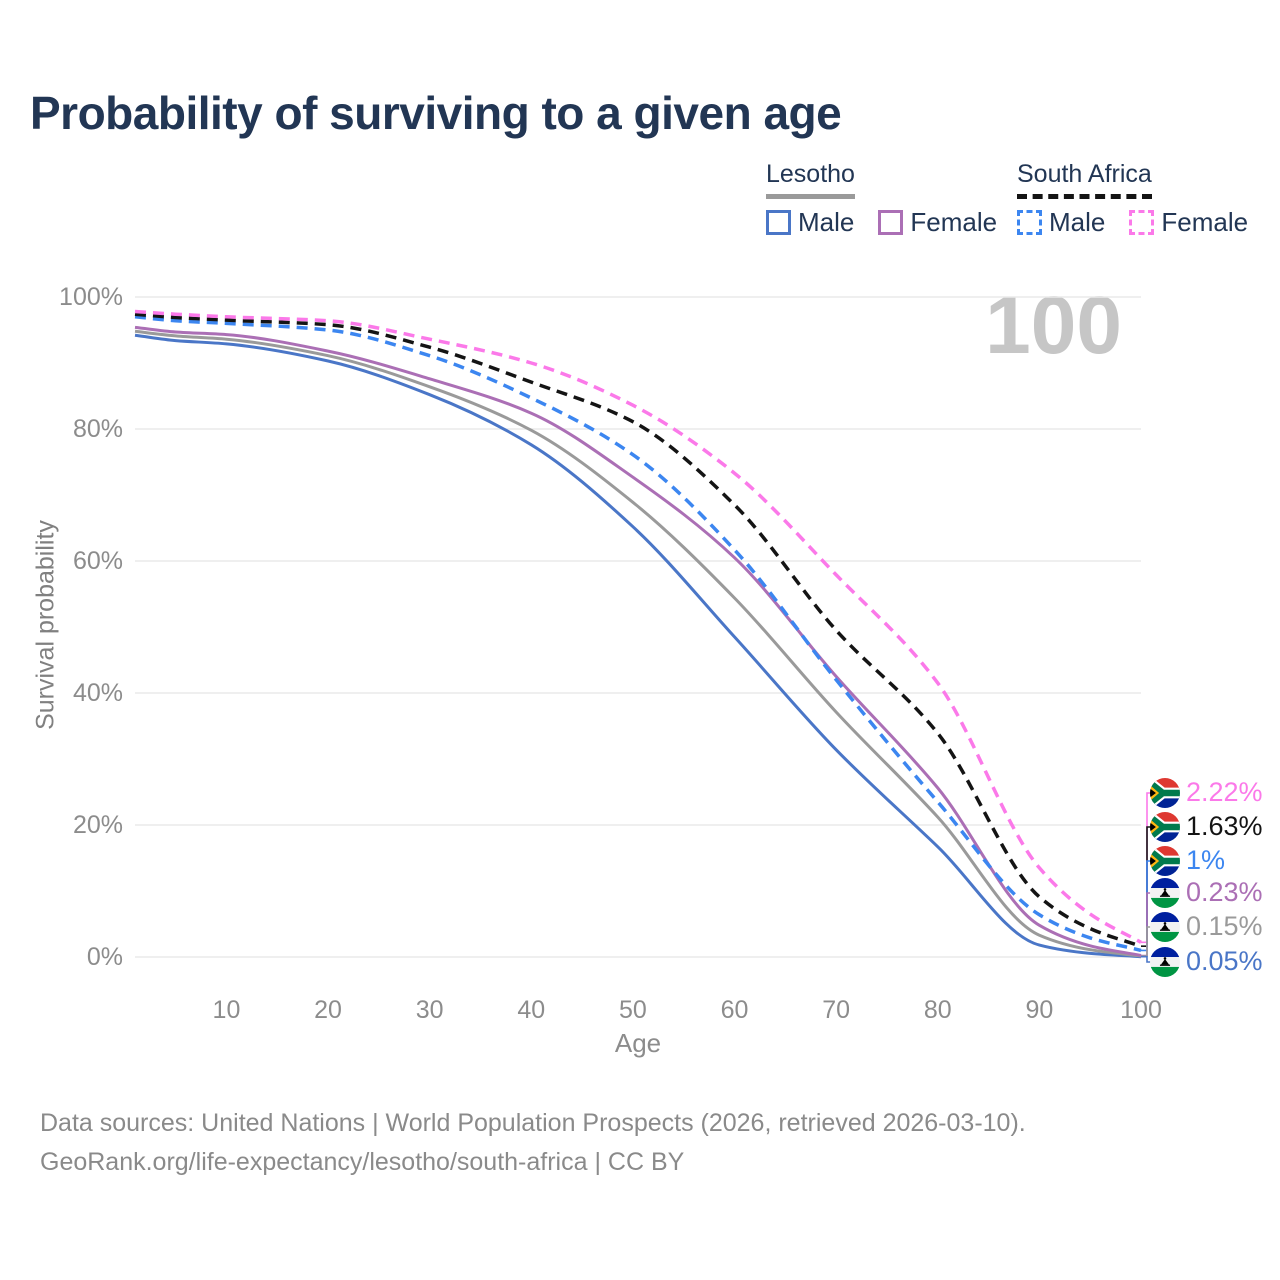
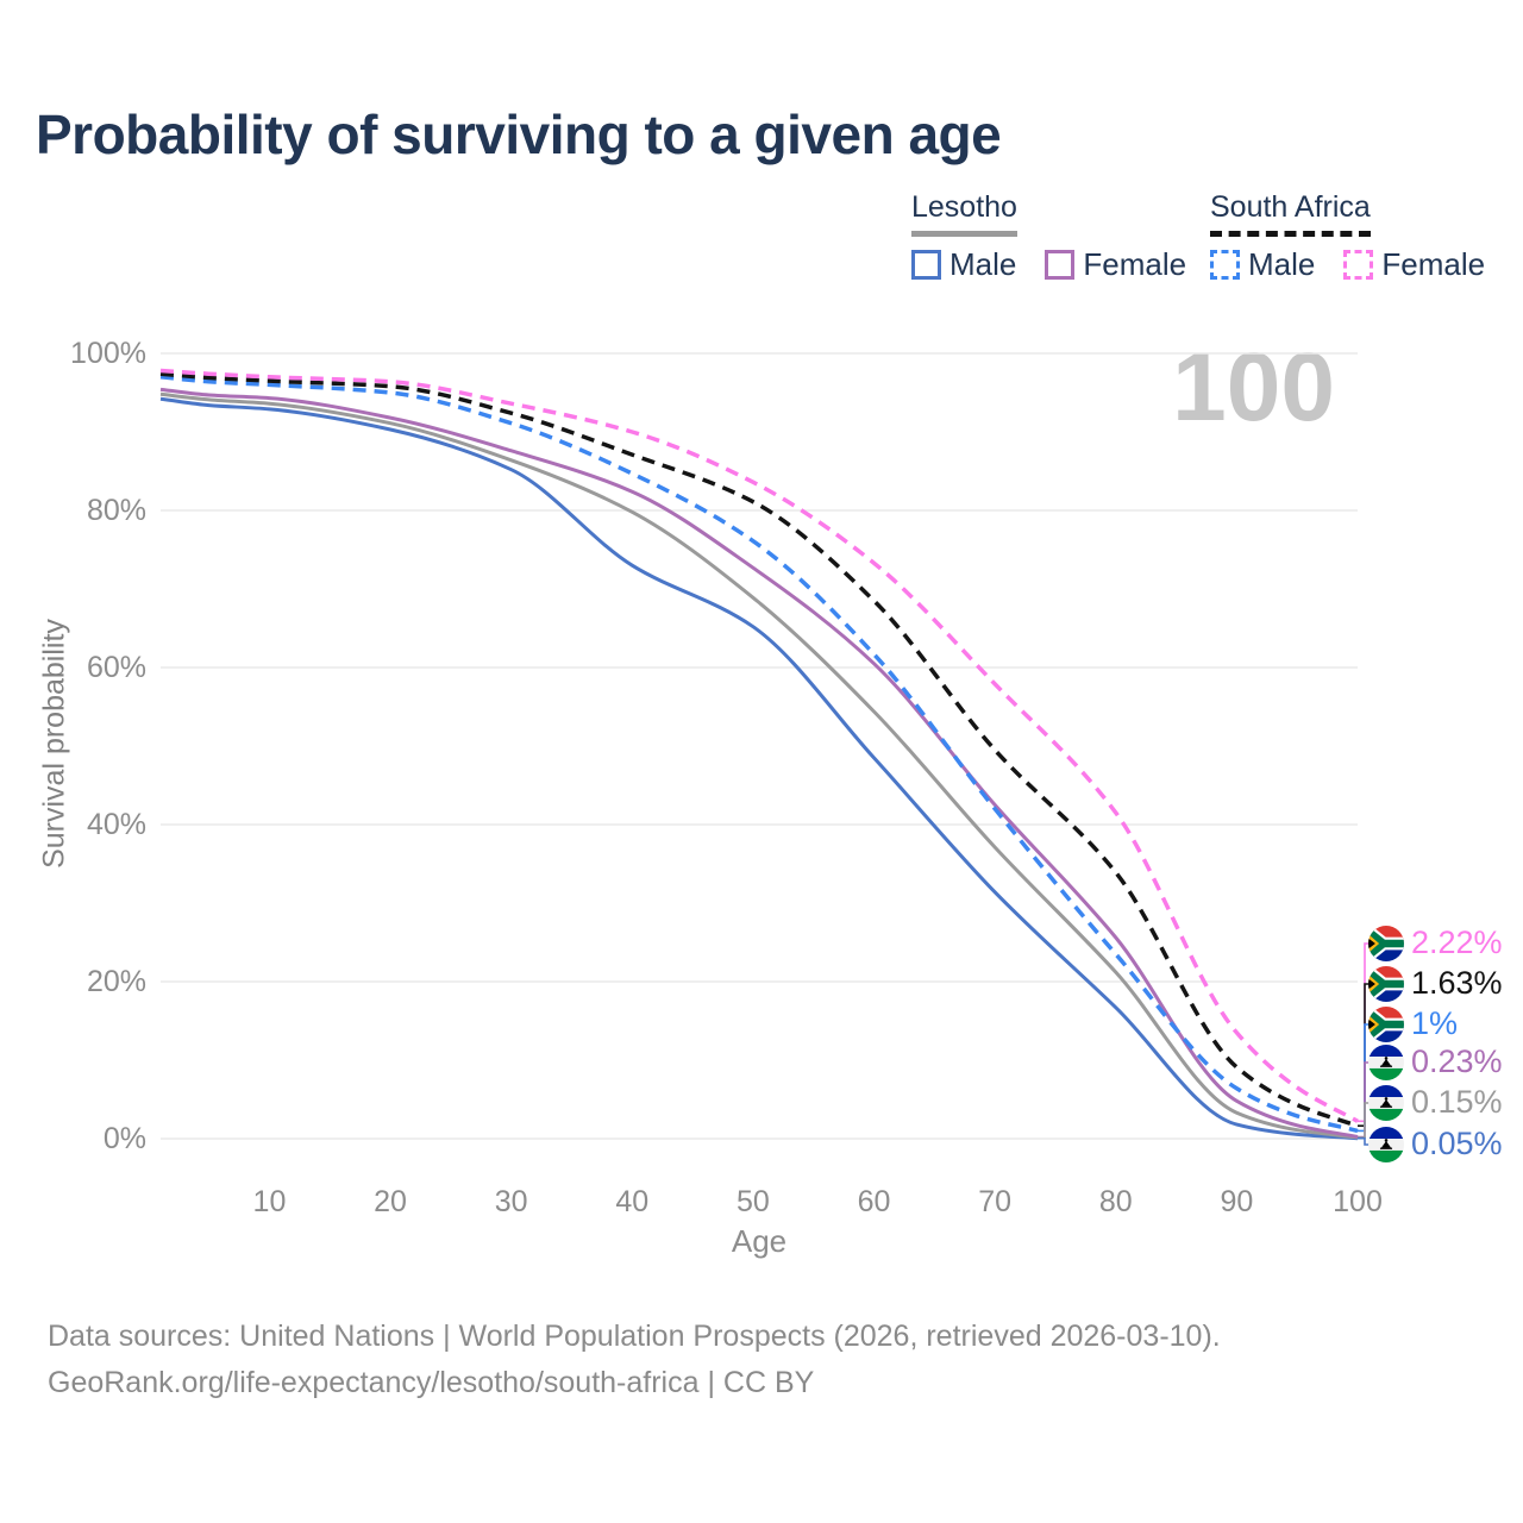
Lesotho Male/40: 78% -> 73%
